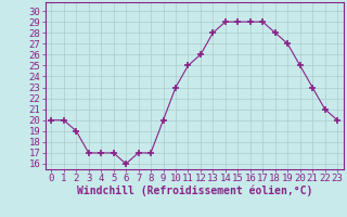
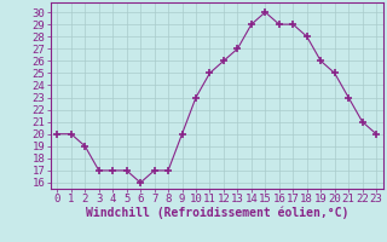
13: 28 -> 27
15: 29 -> 30
19: 27 -> 26
